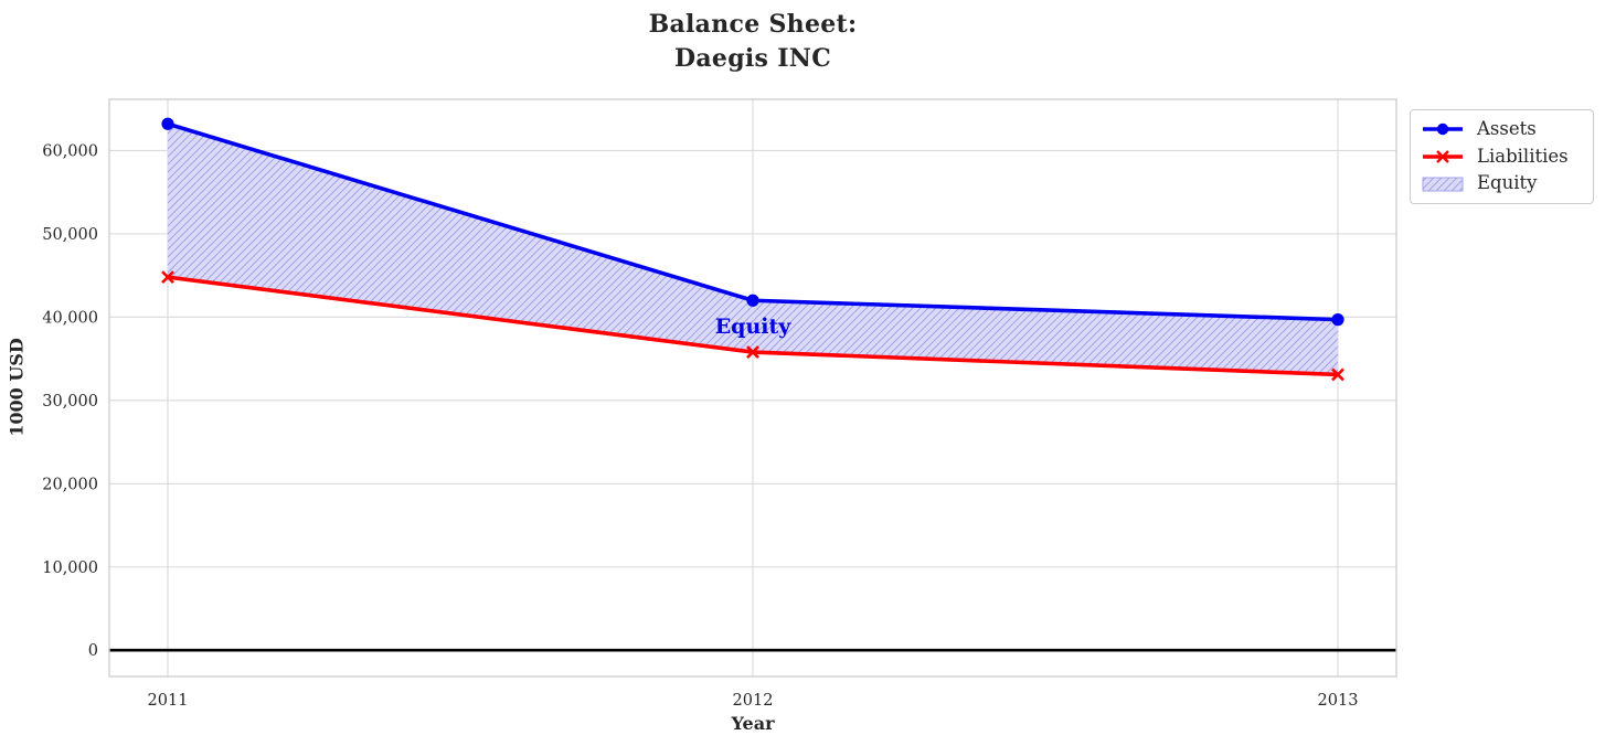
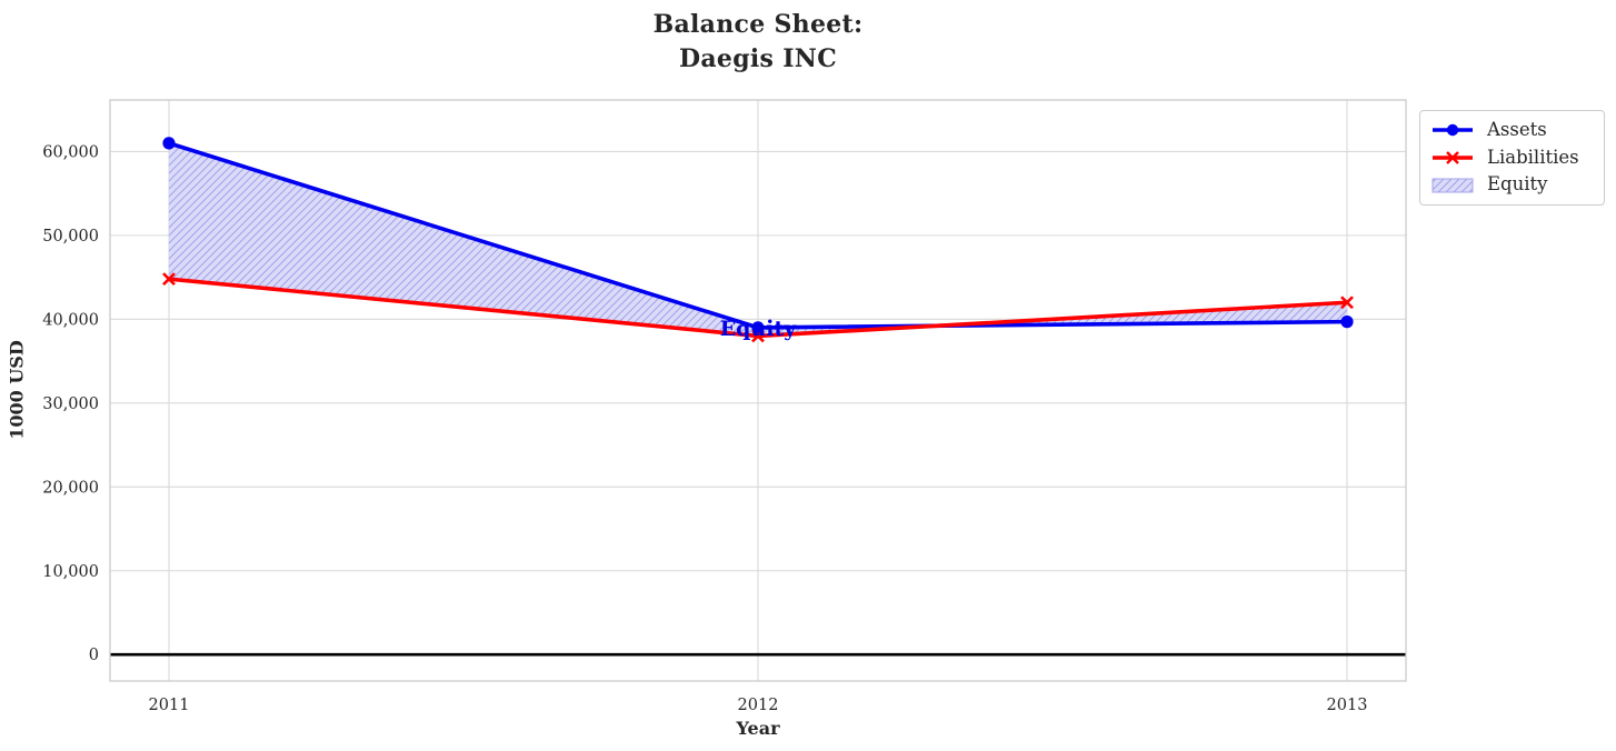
Assets/2011: 63000 -> 61000
Assets/2012: 42000 -> 39000
Liabilities/2012: 36000 -> 38000
Liabilities/2013: 33000 -> 42000
